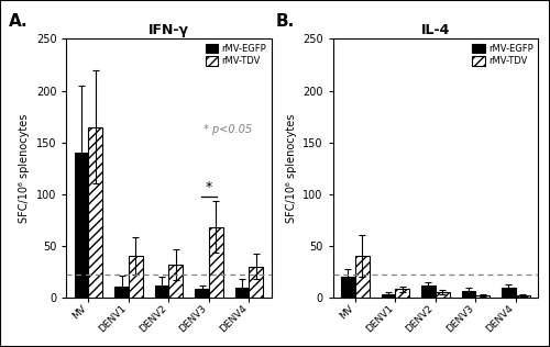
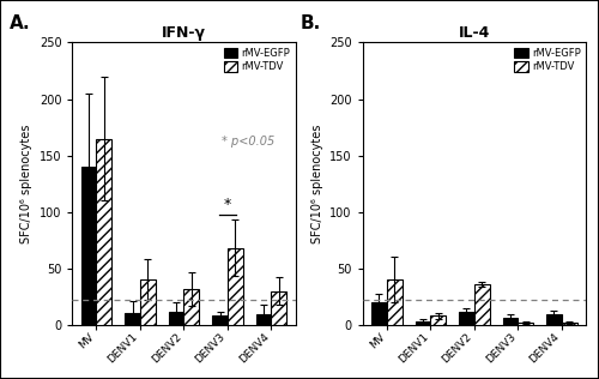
IL-4/rMV-TDV/DENV2: 5 -> 36
